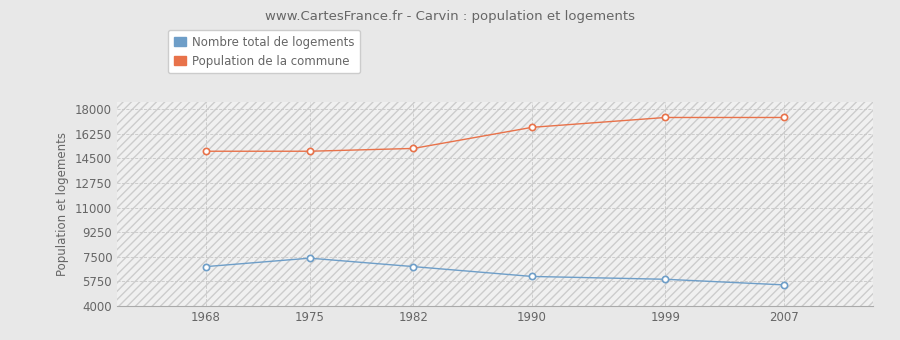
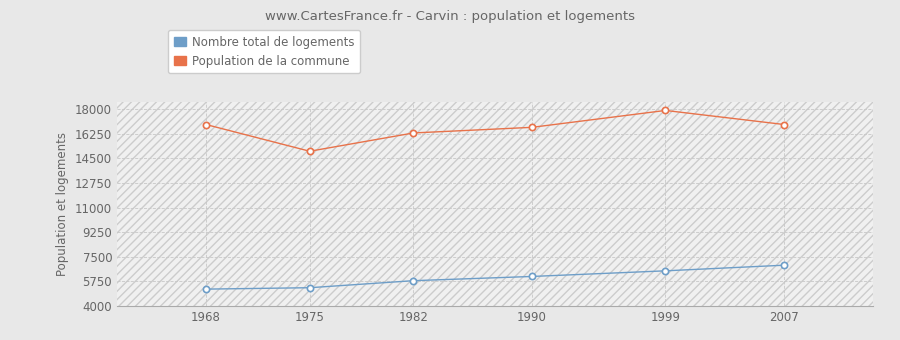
Nombre total de logements/1968: 6800 -> 5200
Population de la commune/1968: 15000 -> 16900
Nombre total de logements/1975: 7400 -> 5300
Nombre total de logements/1982: 6800 -> 5800
Population de la commune/1982: 15200 -> 16300
Nombre total de logements/1999: 5900 -> 6500
Population de la commune/1999: 17400 -> 17900
Nombre total de logements/2007: 5500 -> 6900
Population de la commune/2007: 17400 -> 16900
